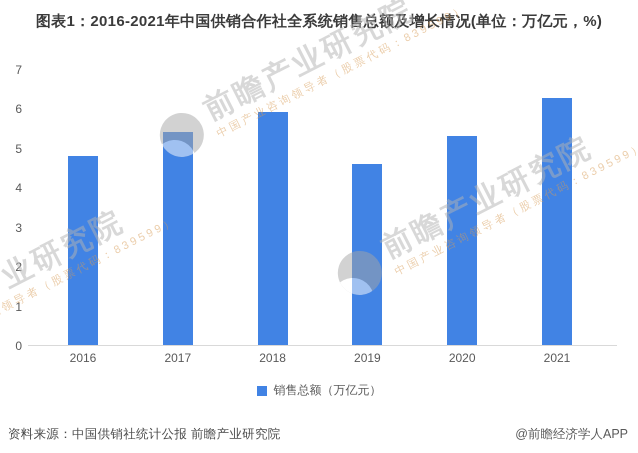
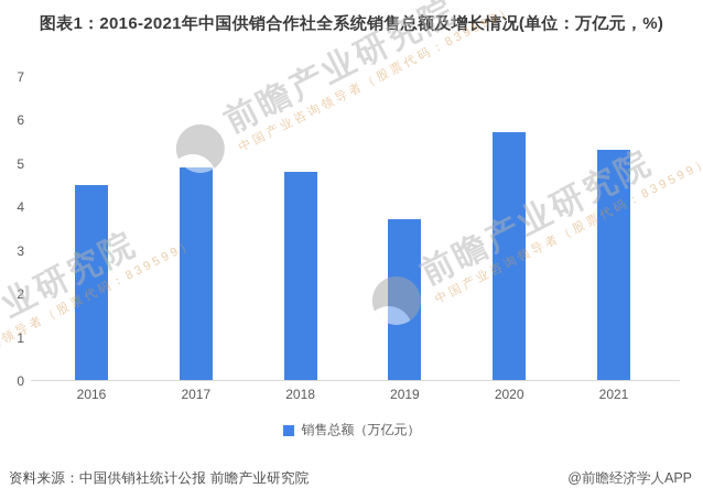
2016: 4.8 -> 4.5
2017: 5.4 -> 4.9
2018: 5.9 -> 4.8
2019: 4.6 -> 3.7
2020: 5.3 -> 5.7
2021: 6.3 -> 5.3
